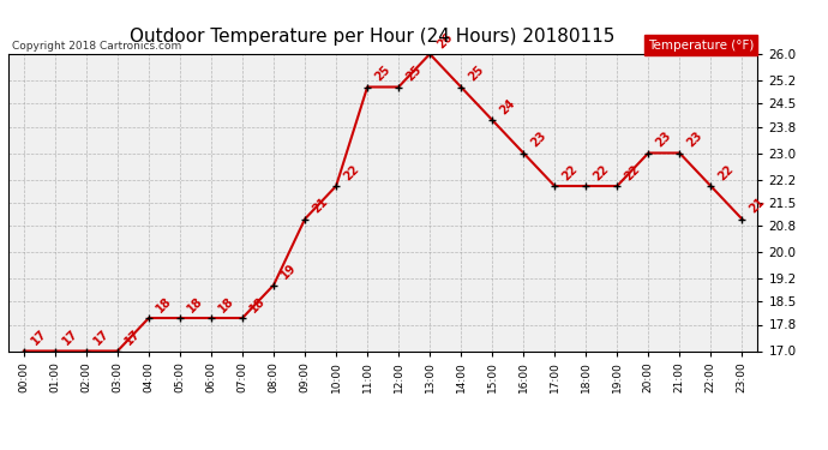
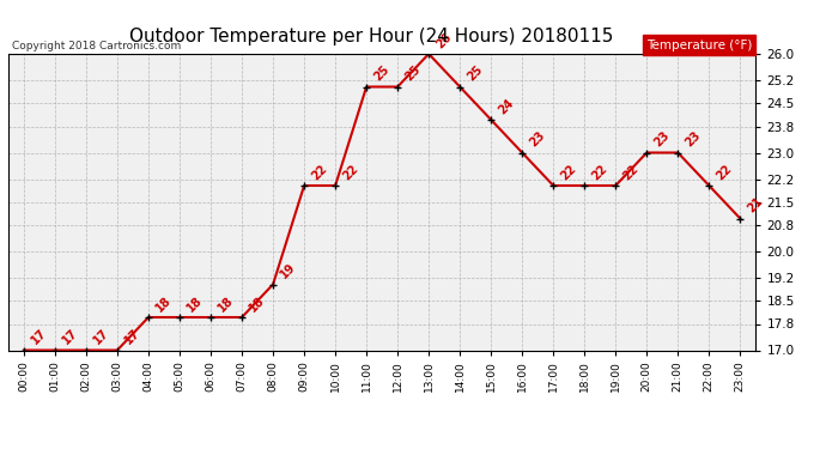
09:00: 21 -> 22
